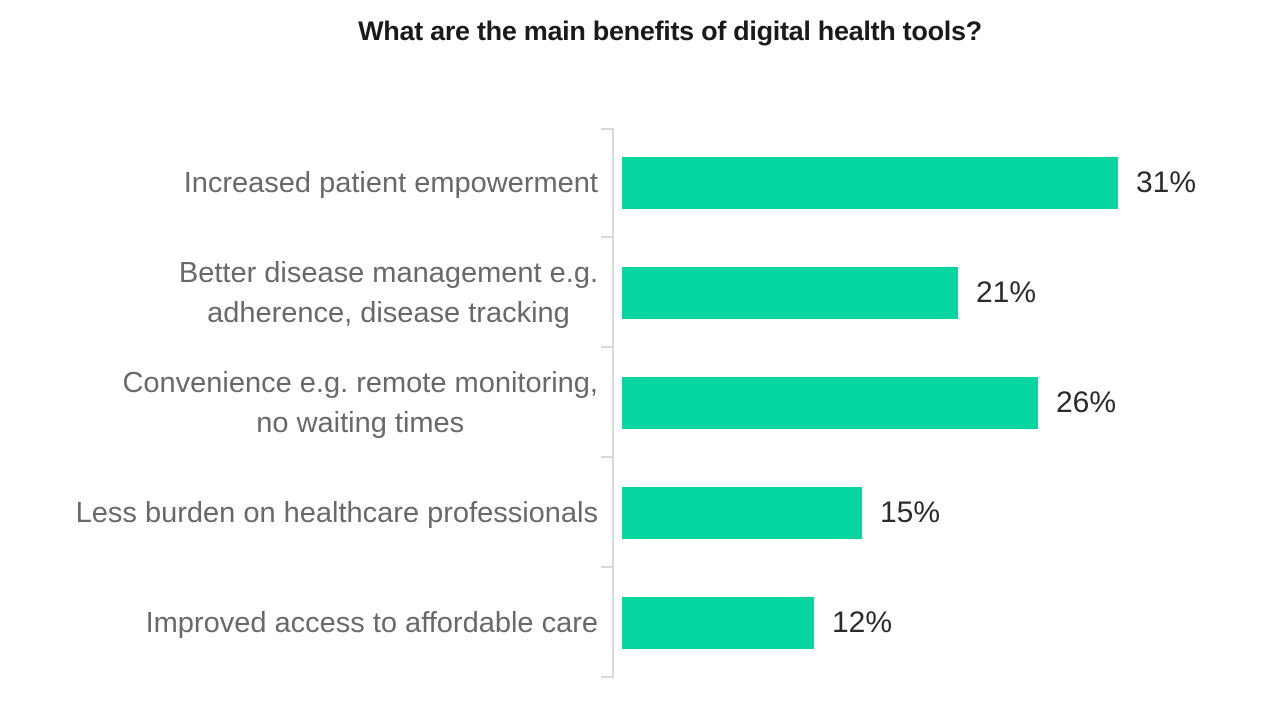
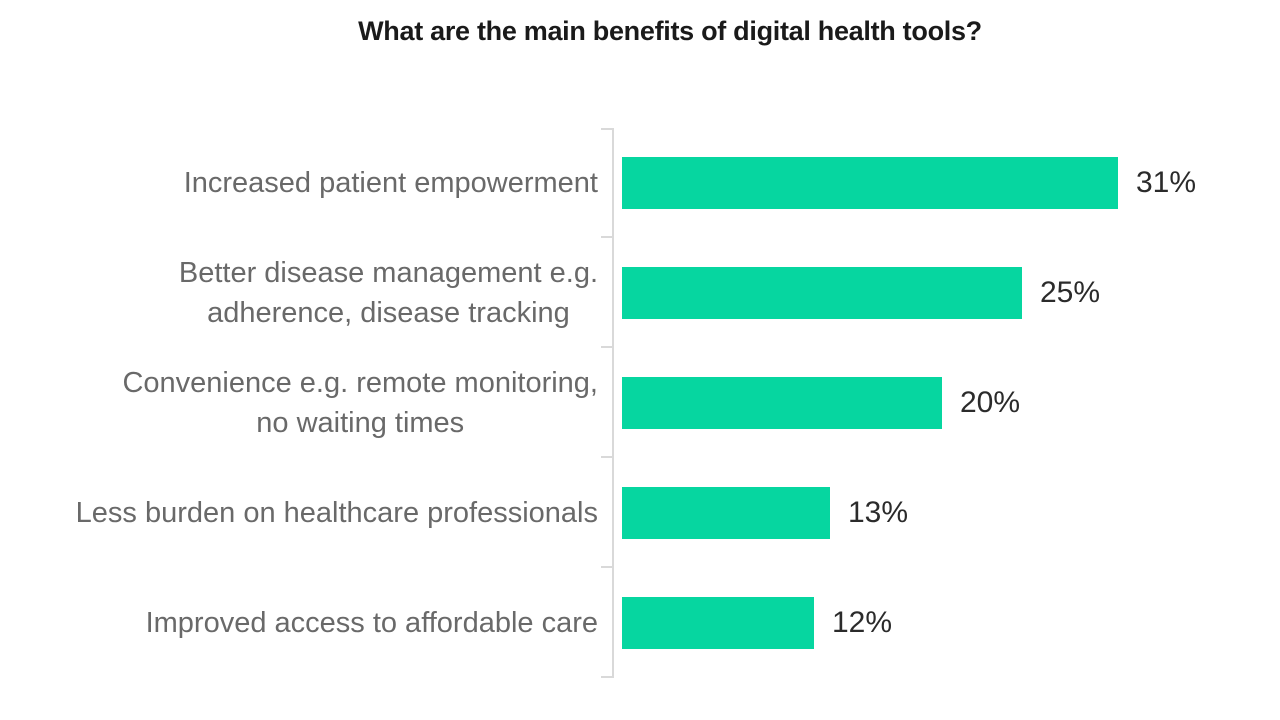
Better disease management e.g. adherence, disease tracking: 21% -> 25%
Convenience e.g. remote monitoring, no waiting times: 26% -> 20%
Less burden on healthcare professionals: 15% -> 13%
